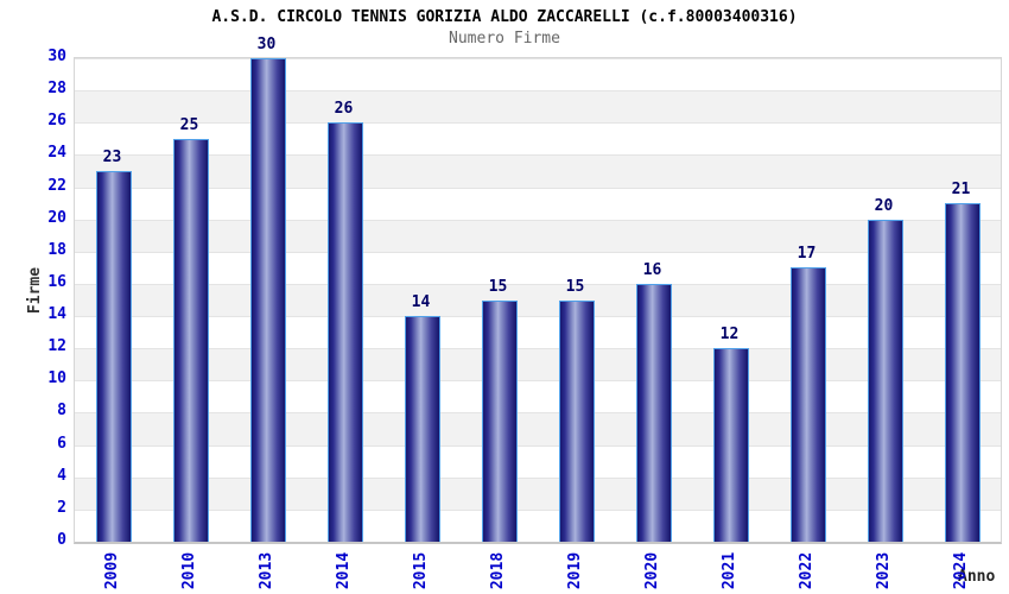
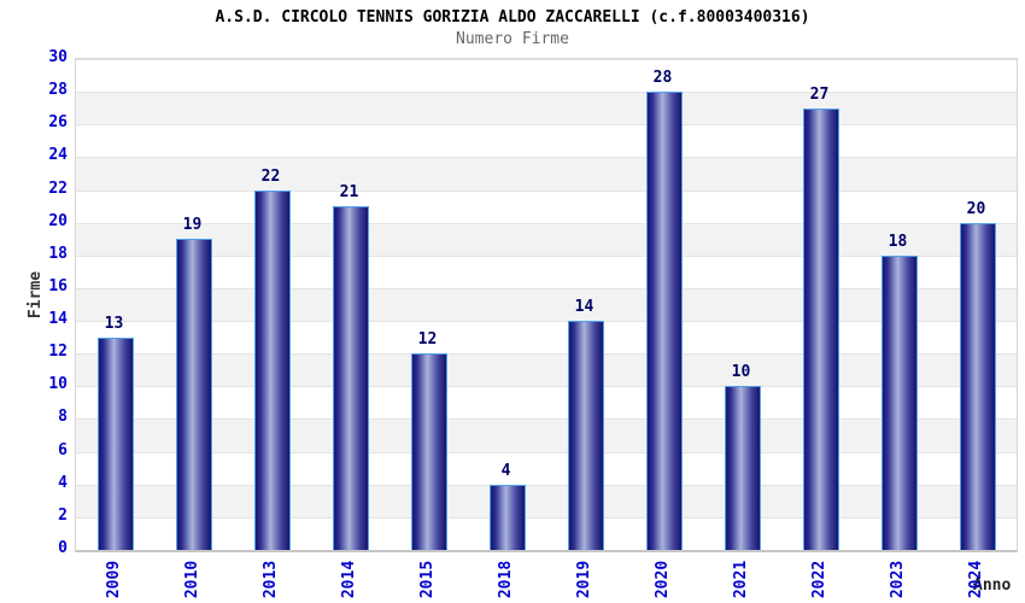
2009: 23 -> 13
2010: 25 -> 19
2013: 30 -> 22
2014: 26 -> 21
2015: 14 -> 12
2018: 15 -> 4
2019: 15 -> 14
2020: 16 -> 28
2021: 12 -> 10
2022: 17 -> 27
2023: 20 -> 18
2024: 21 -> 20
